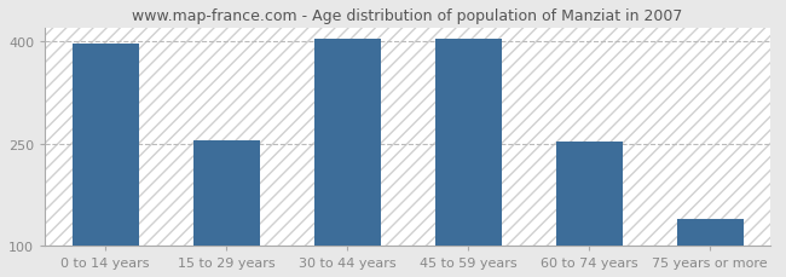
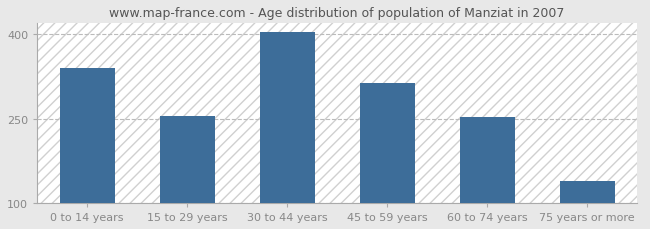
0 to 14 years: 397 -> 340
45 to 59 years: 404 -> 314
